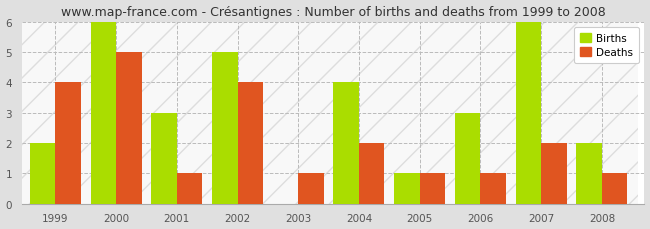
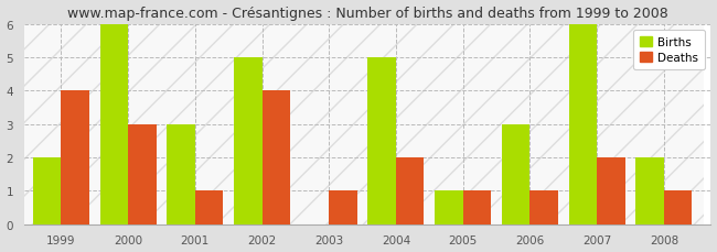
Deaths/2000: 5 -> 3
Births/2004: 4 -> 5
